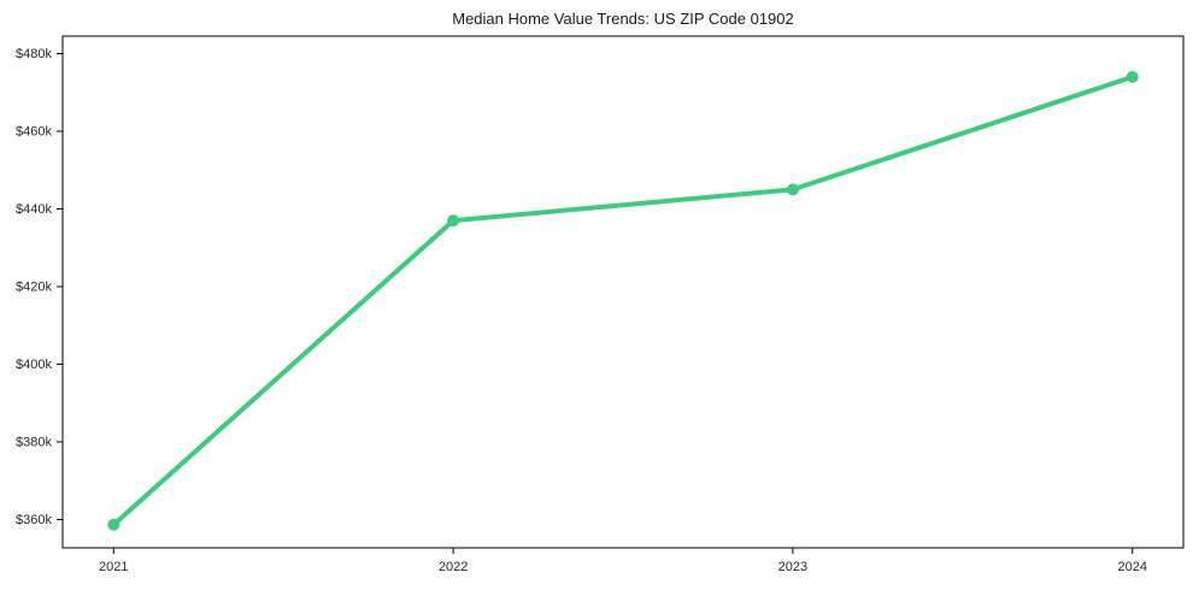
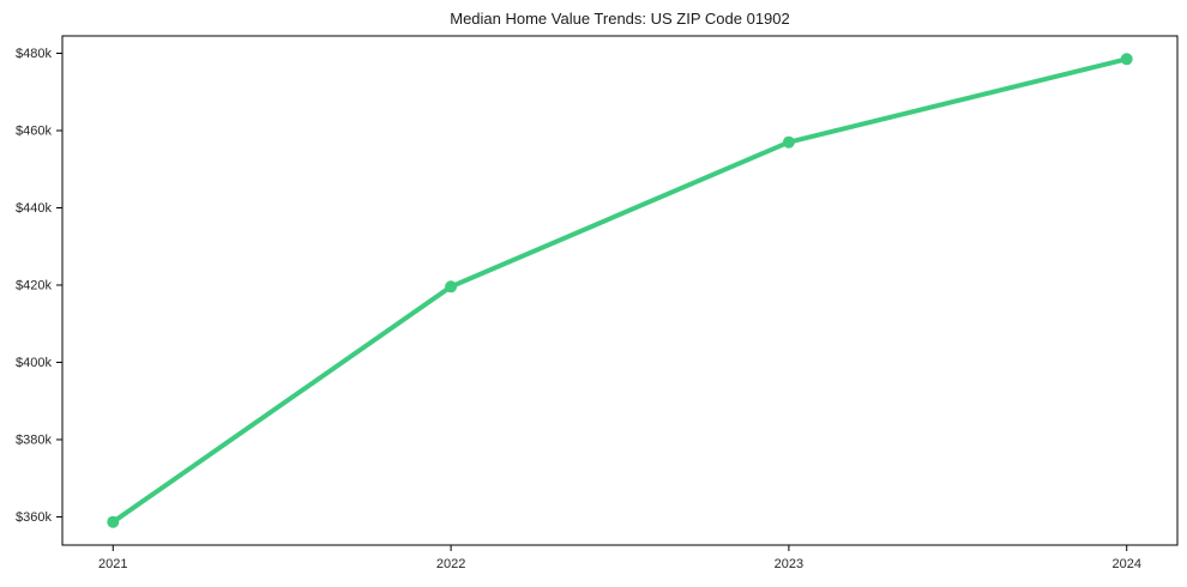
2022: $437k -> $420k
2023: $445k -> $457k
2024: $474k -> $478k
